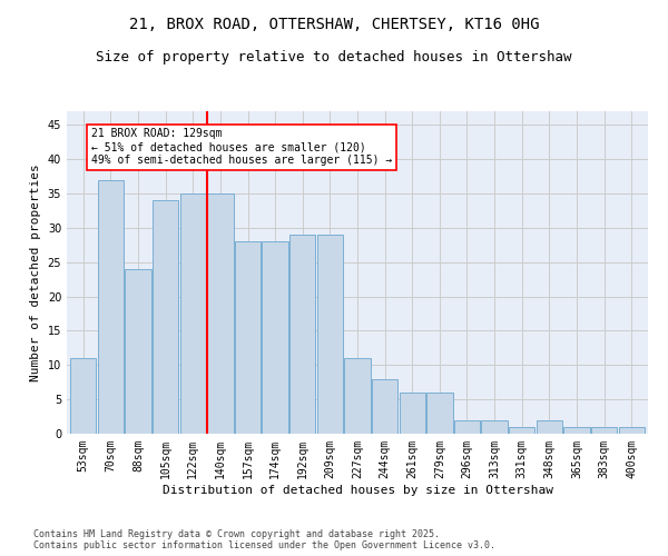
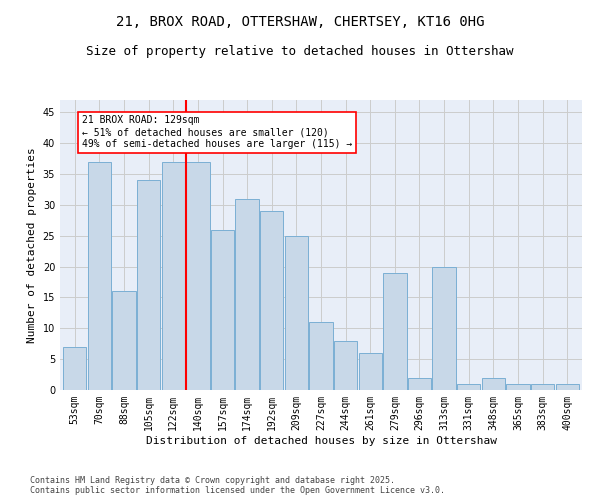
53sqm: 11 -> 7
88sqm: 24 -> 16
122sqm: 35 -> 37
140sqm: 35 -> 37
157sqm: 28 -> 26
174sqm: 28 -> 31
209sqm: 29 -> 25
279sqm: 6 -> 19
313sqm: 2 -> 20
